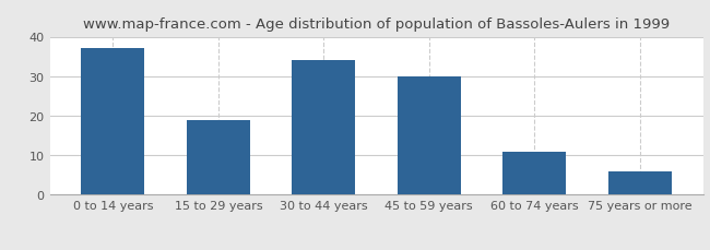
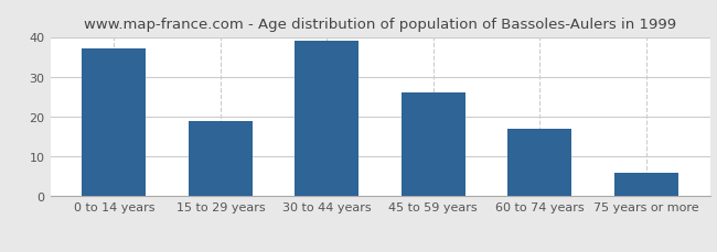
30 to 44 years: 34 -> 39
45 to 59 years: 30 -> 26
60 to 74 years: 11 -> 17
